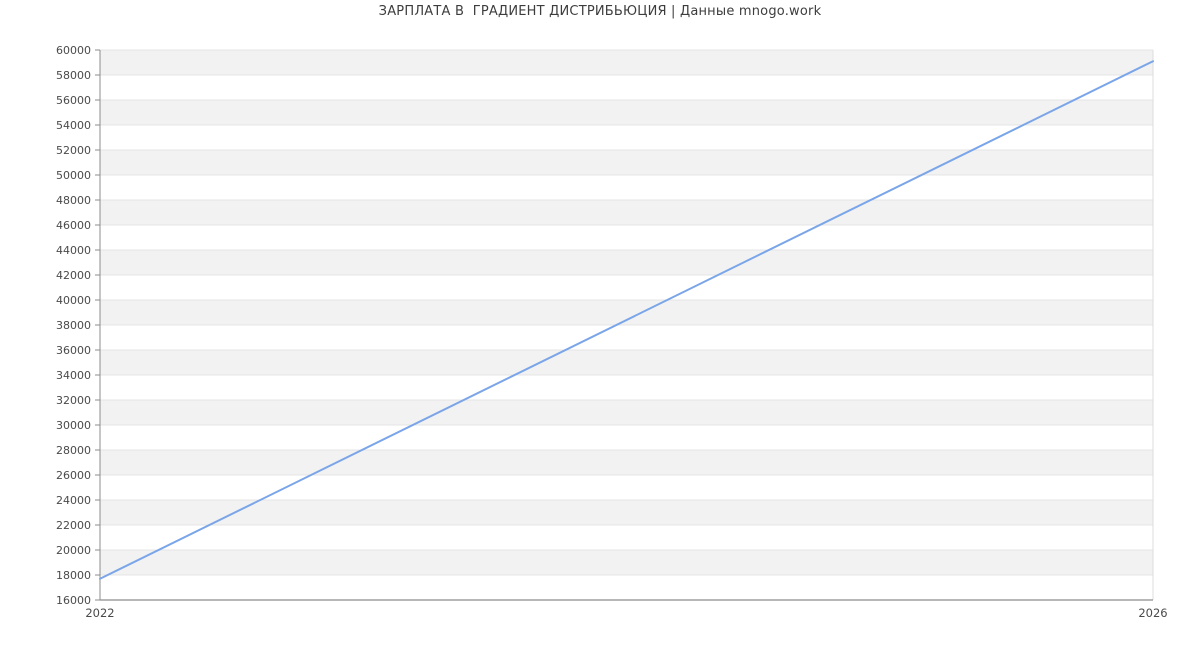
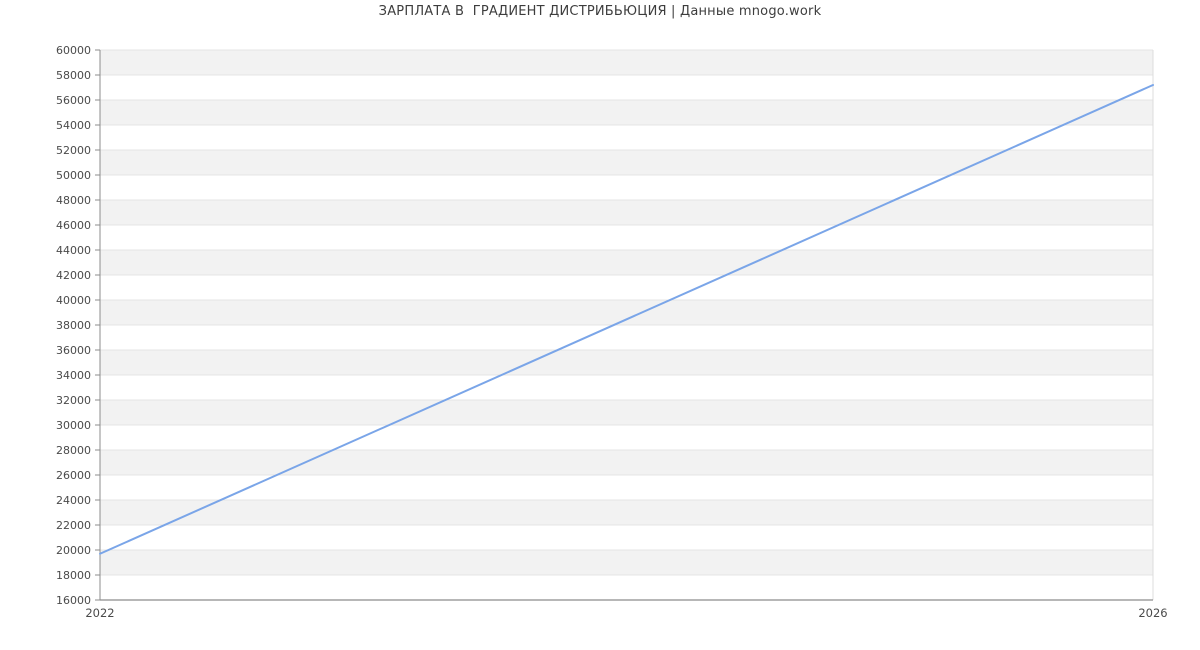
2022: 17700 -> 19700
2026: 59100 -> 57200
